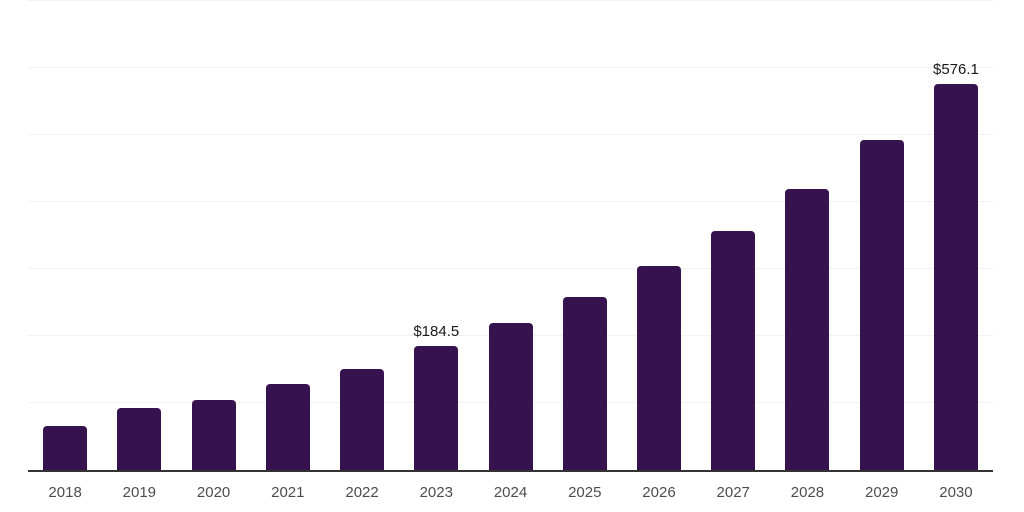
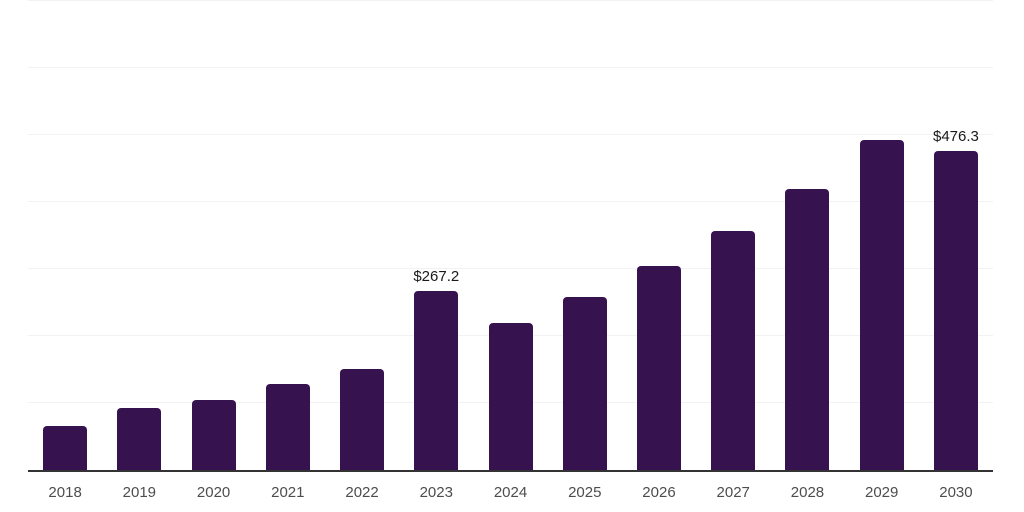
2023: $184.5 -> $267.2
2030: $576.1 -> $476.3
